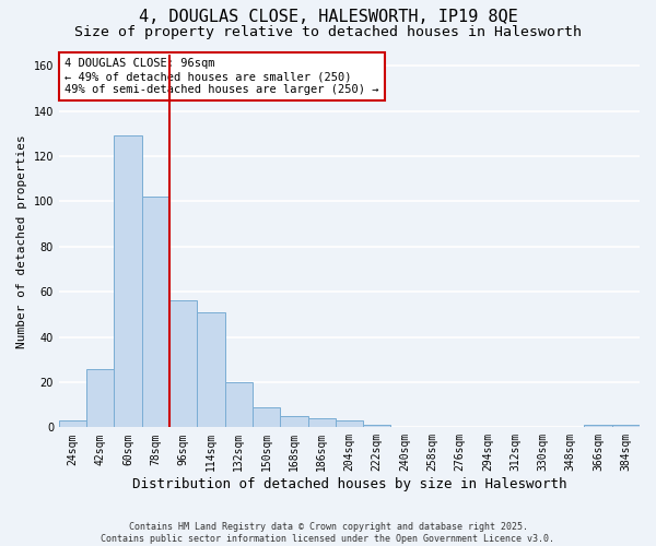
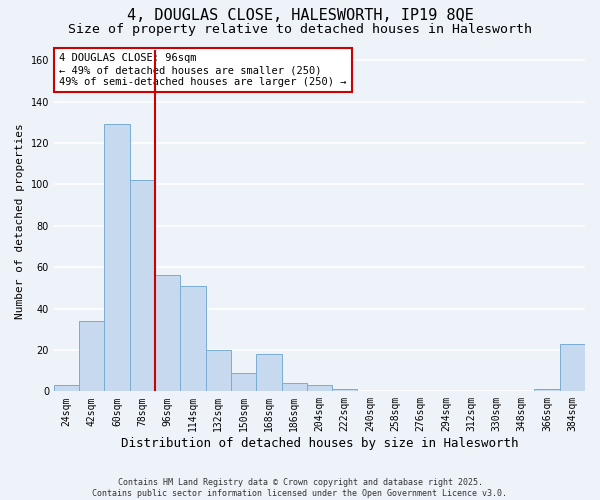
42sqm: 26 -> 34
168sqm: 5 -> 18
384sqm: 1 -> 23
